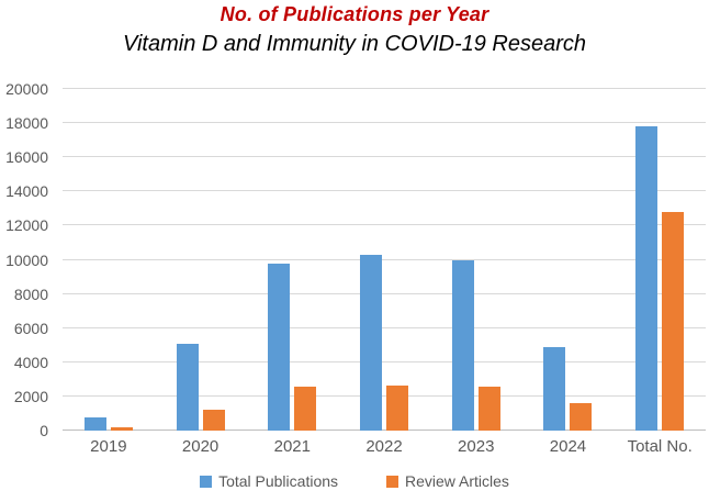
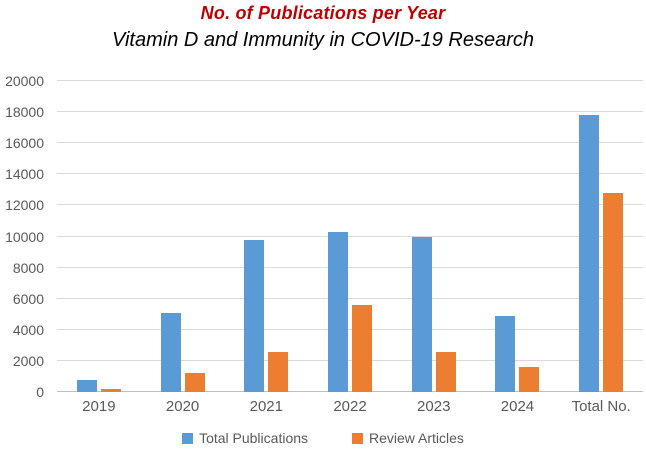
Review Articles/2022: 2600 -> 5600
